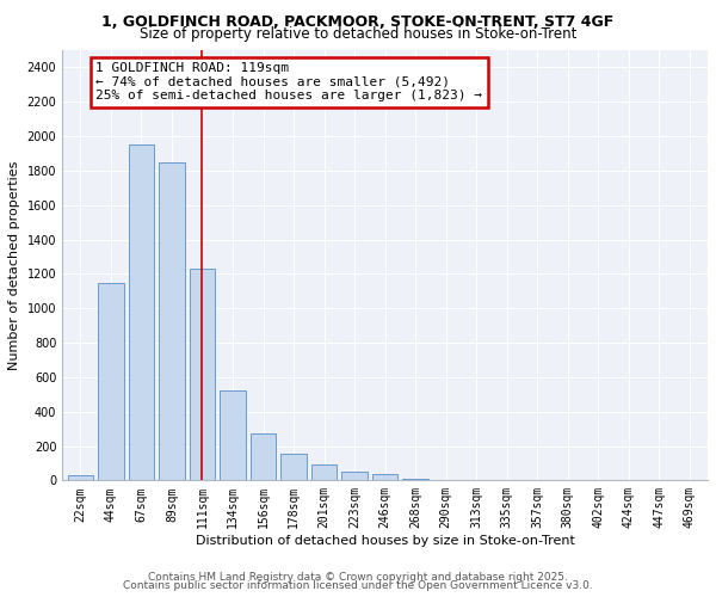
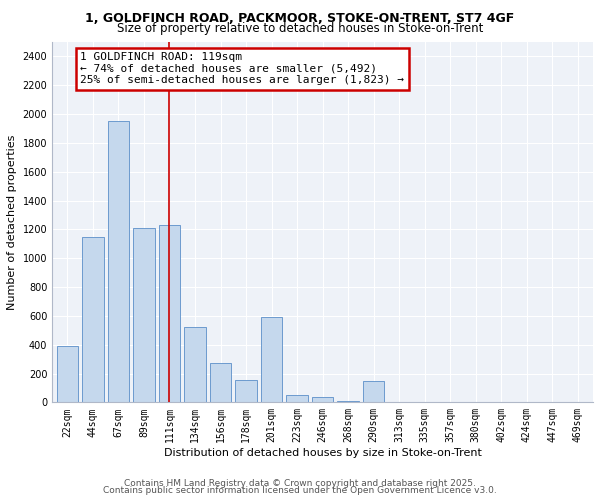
22sqm: 30 -> 390
89sqm: 1850 -> 1210
201sqm: 90 -> 590
290sqm: 0 -> 150
